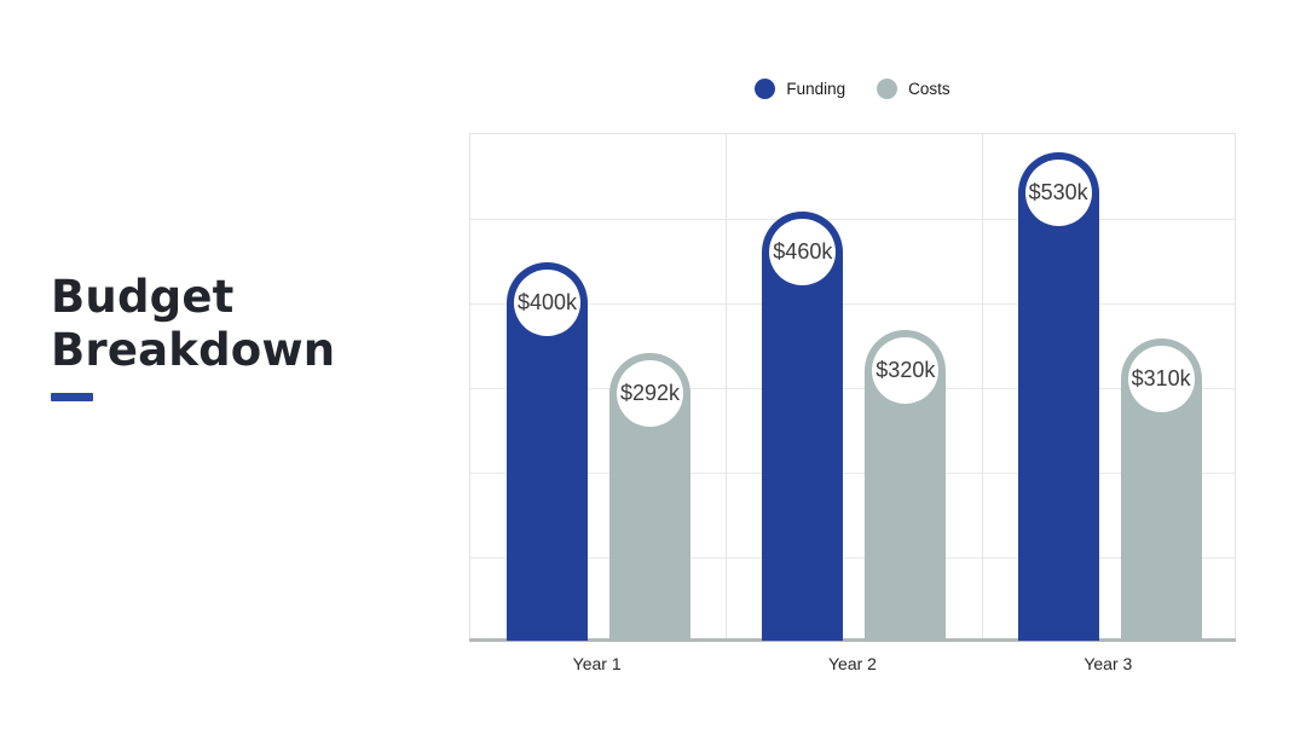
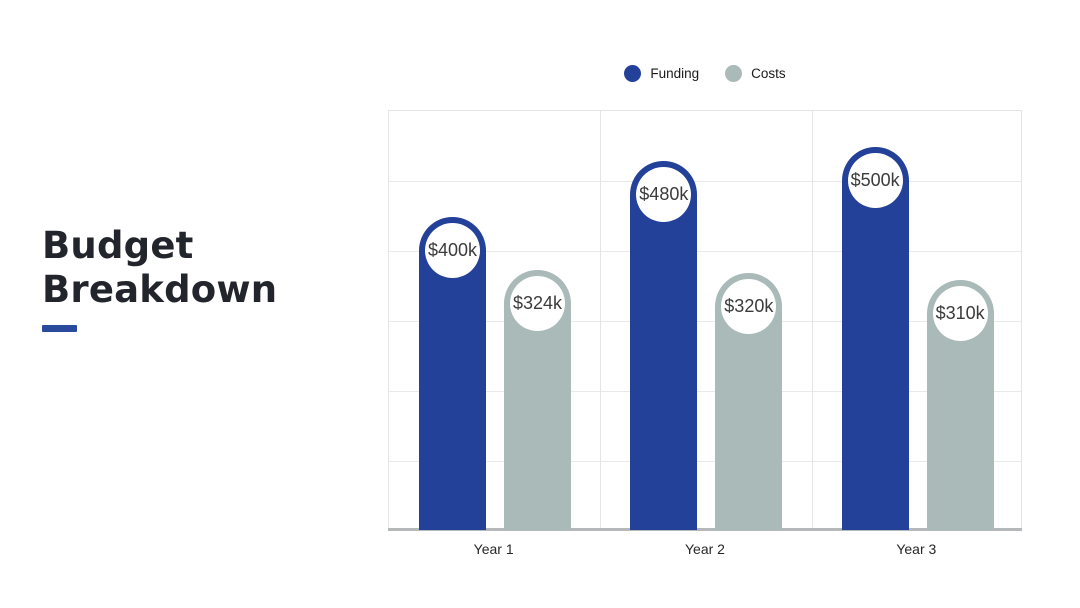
Costs/Year 1: $292k -> $324k
Funding/Year 2: $460k -> $480k
Funding/Year 3: $530k -> $500k
